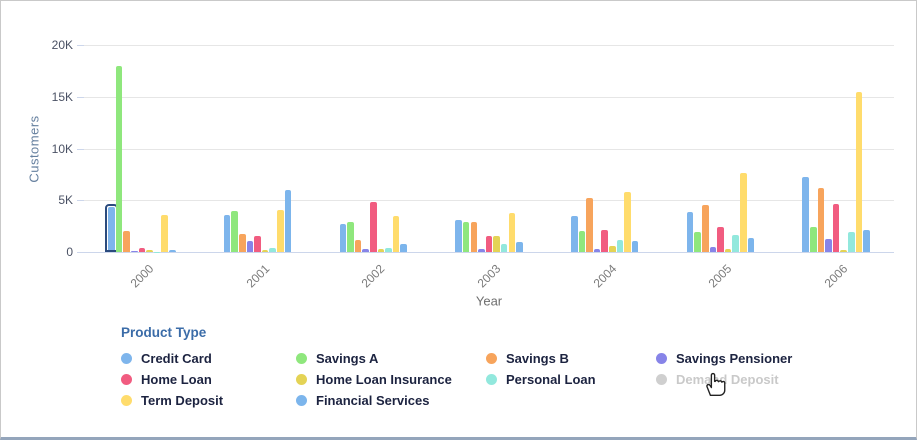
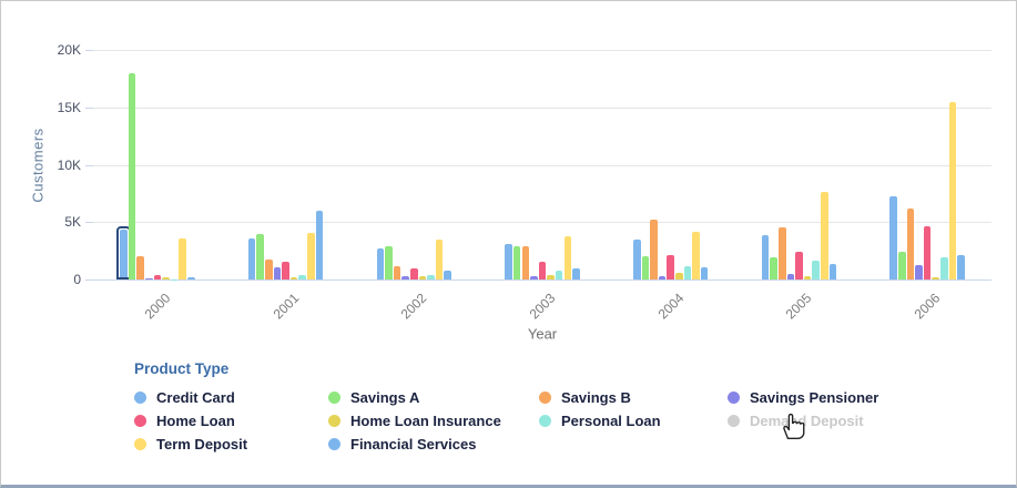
Home Loan/2002: 4.8K -> 1.0K
Home Loan Insurance/2003: 1.5K -> 0.4K
Term Deposit/2004: 5.8K -> 4.2K
